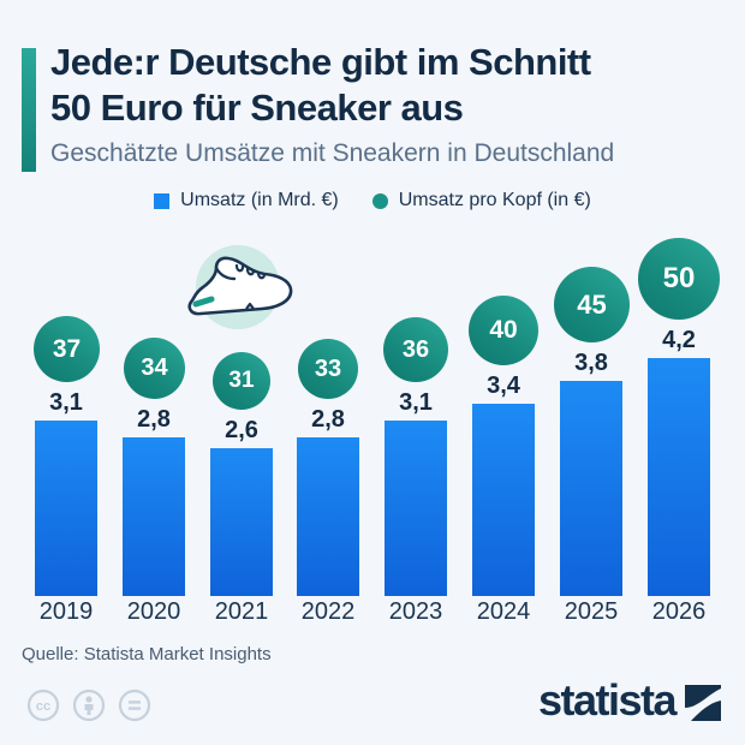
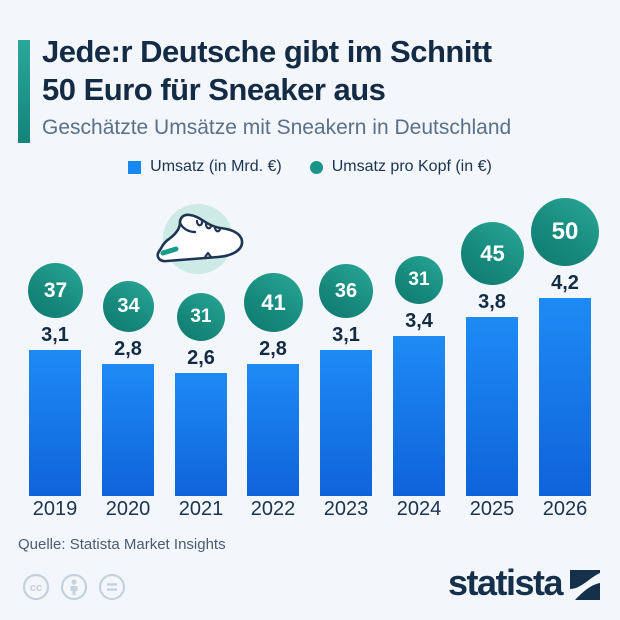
Umsatz pro Kopf (in €)/2022: 33 -> 41
Umsatz pro Kopf (in €)/2024: 40 -> 31
